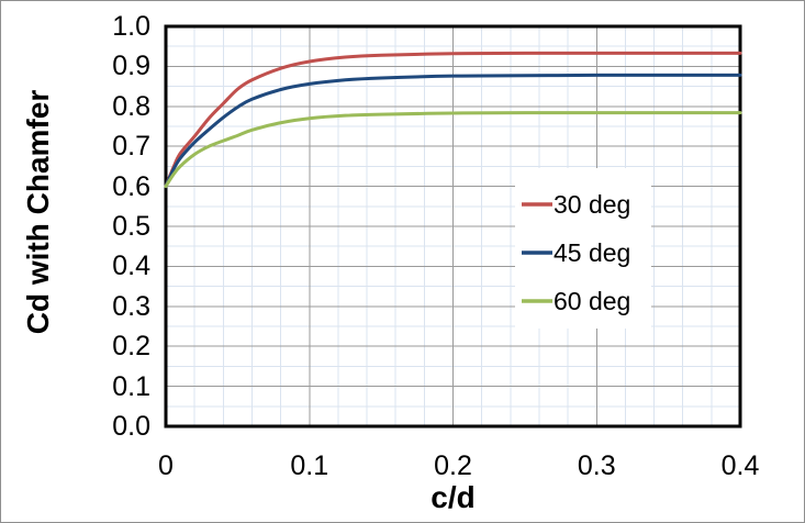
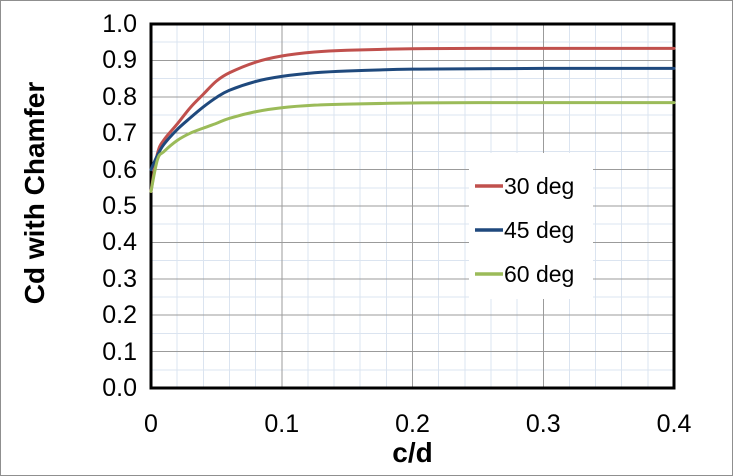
30 deg/0: 0.60 -> 0.54
60 deg/0: 0.60 -> 0.54
